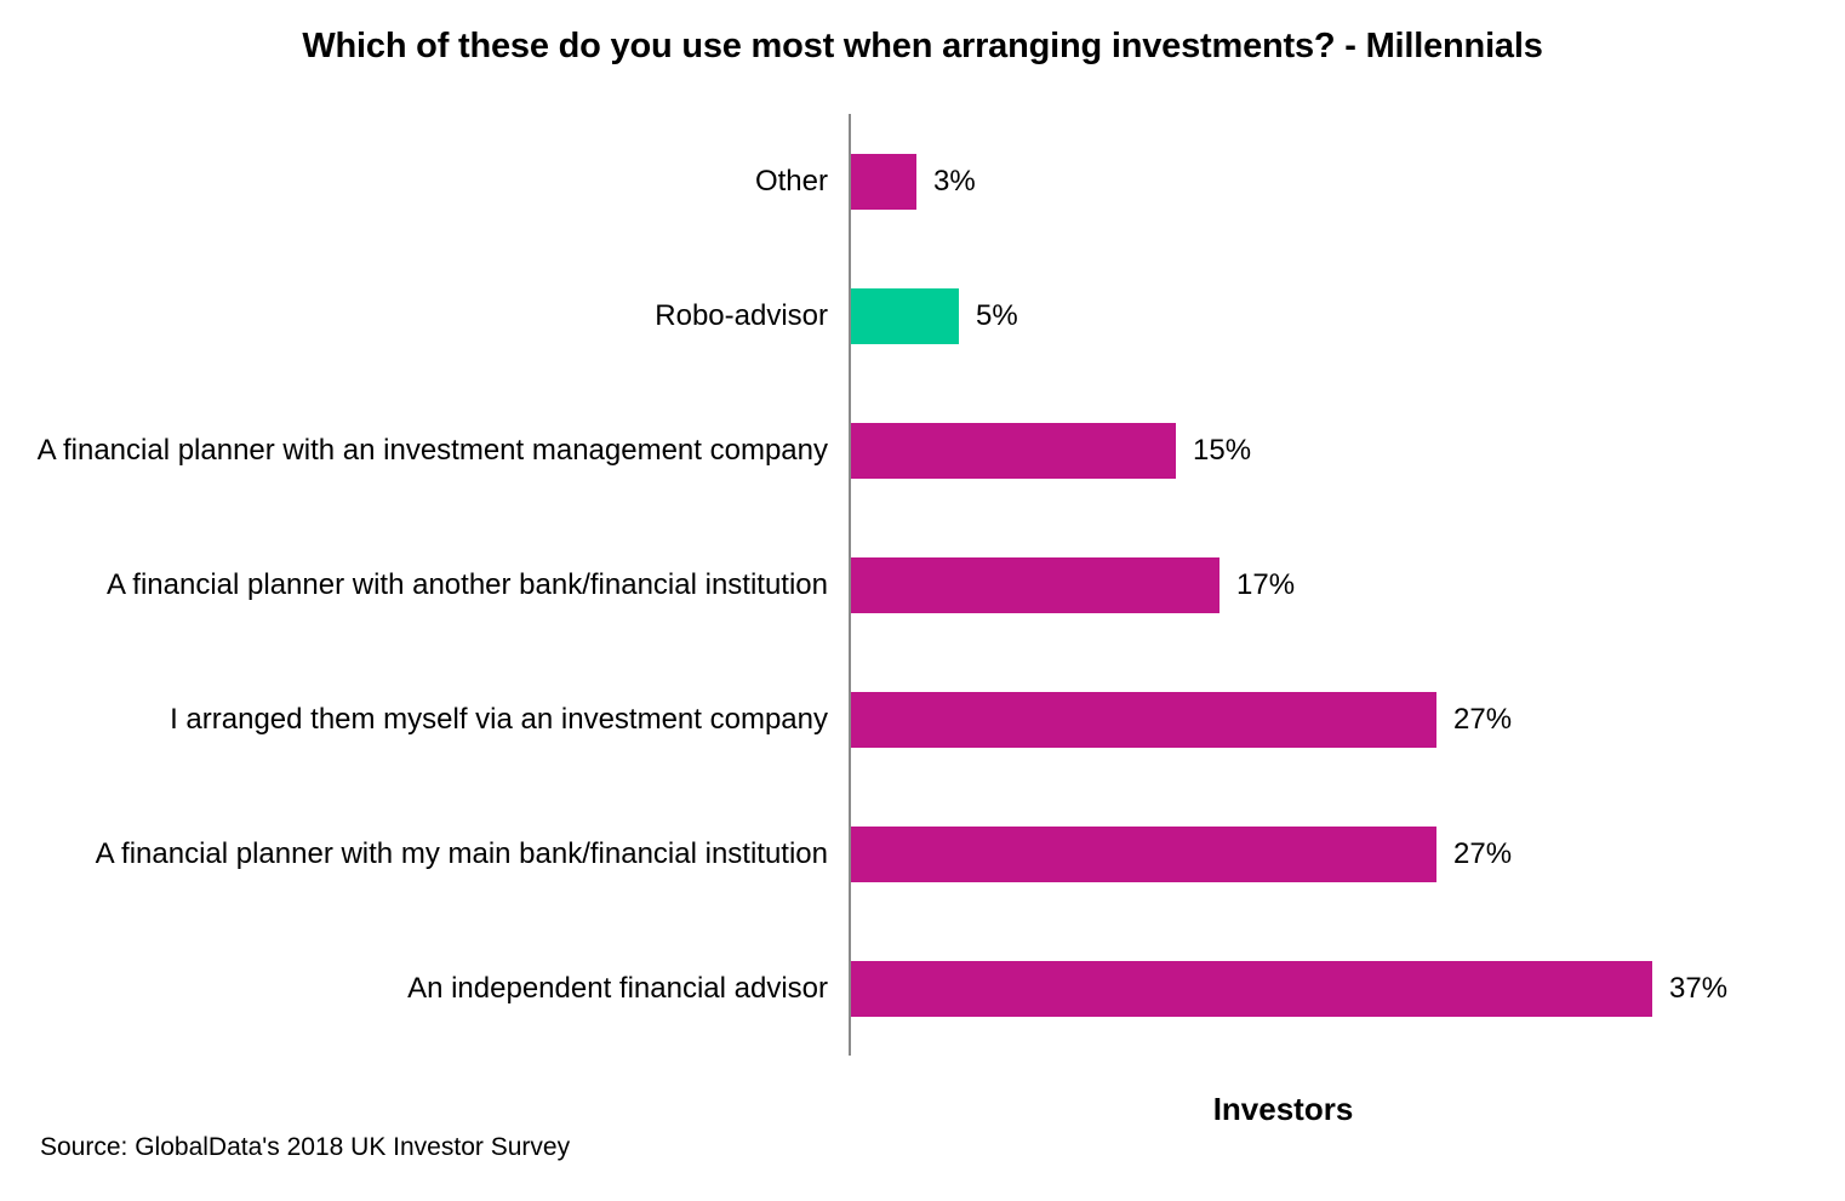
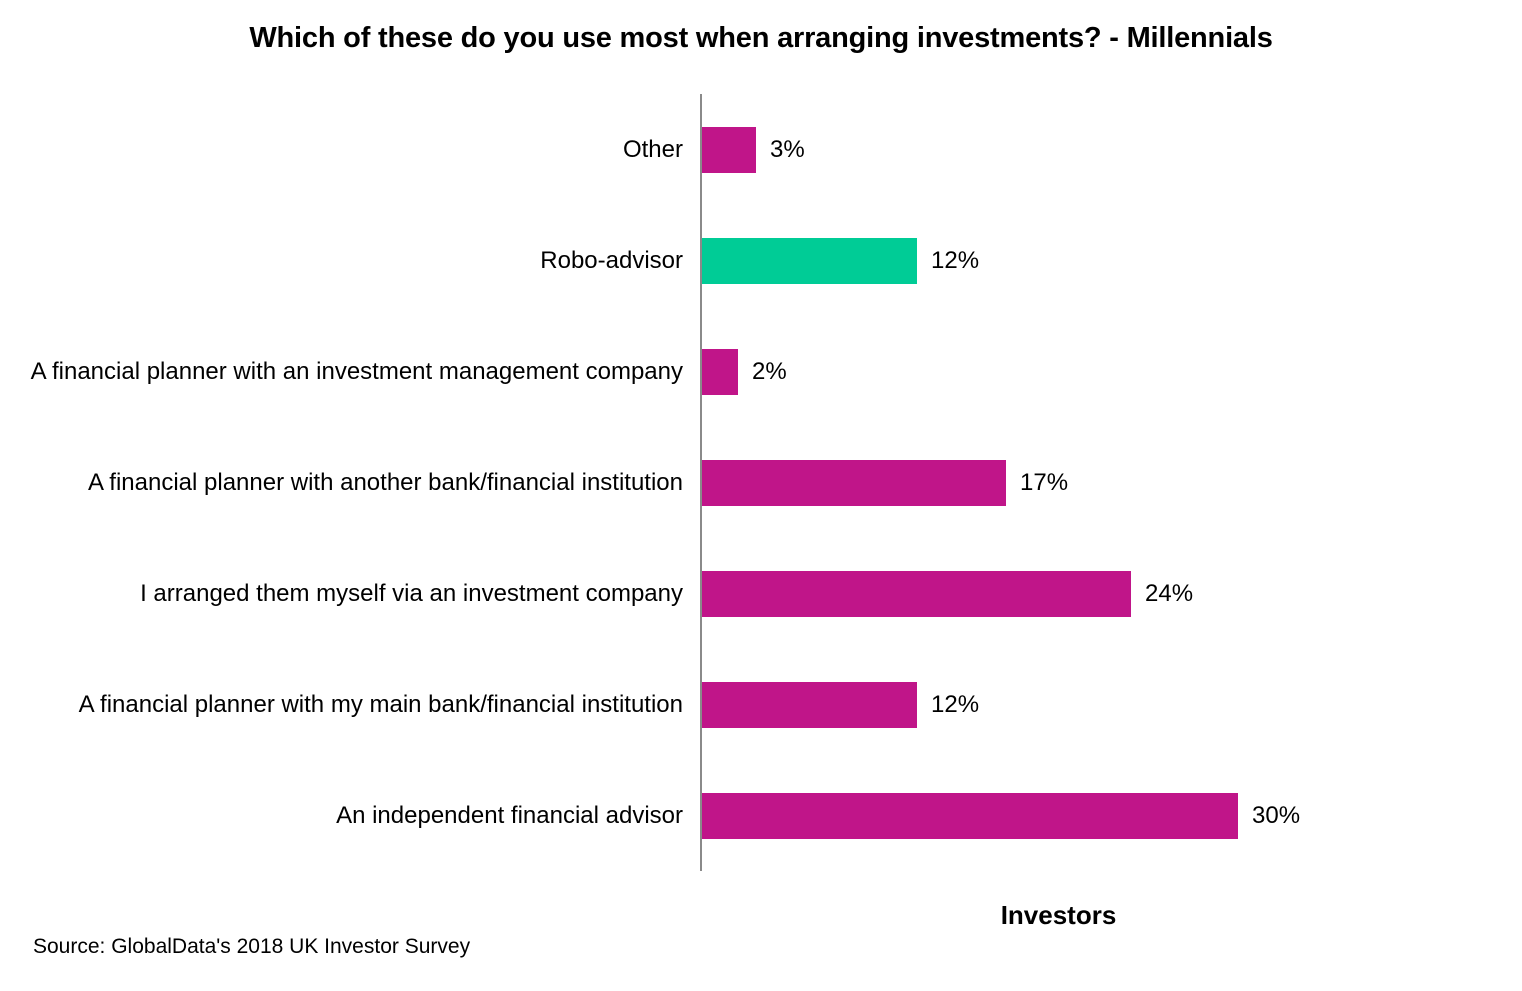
Robo-advisor: 5% -> 12%
A financial planner with an investment management company: 15% -> 2%
I arranged them myself via an investment company: 27% -> 24%
A financial planner with my main bank/financial institution: 27% -> 12%
An independent financial advisor: 37% -> 30%
